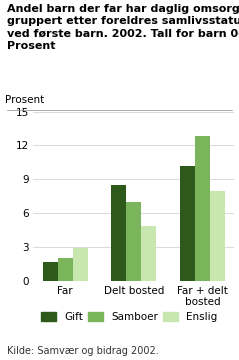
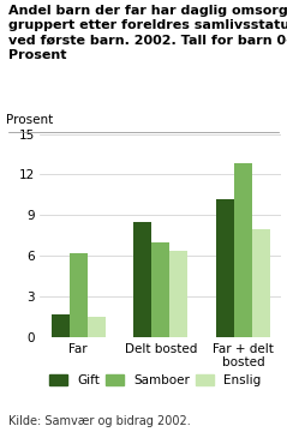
Samboer/Far: 2.0 -> 6.2
Enslig/Far: 2.9 -> 1.5
Enslig/Delt bosted: 4.9 -> 6.4
